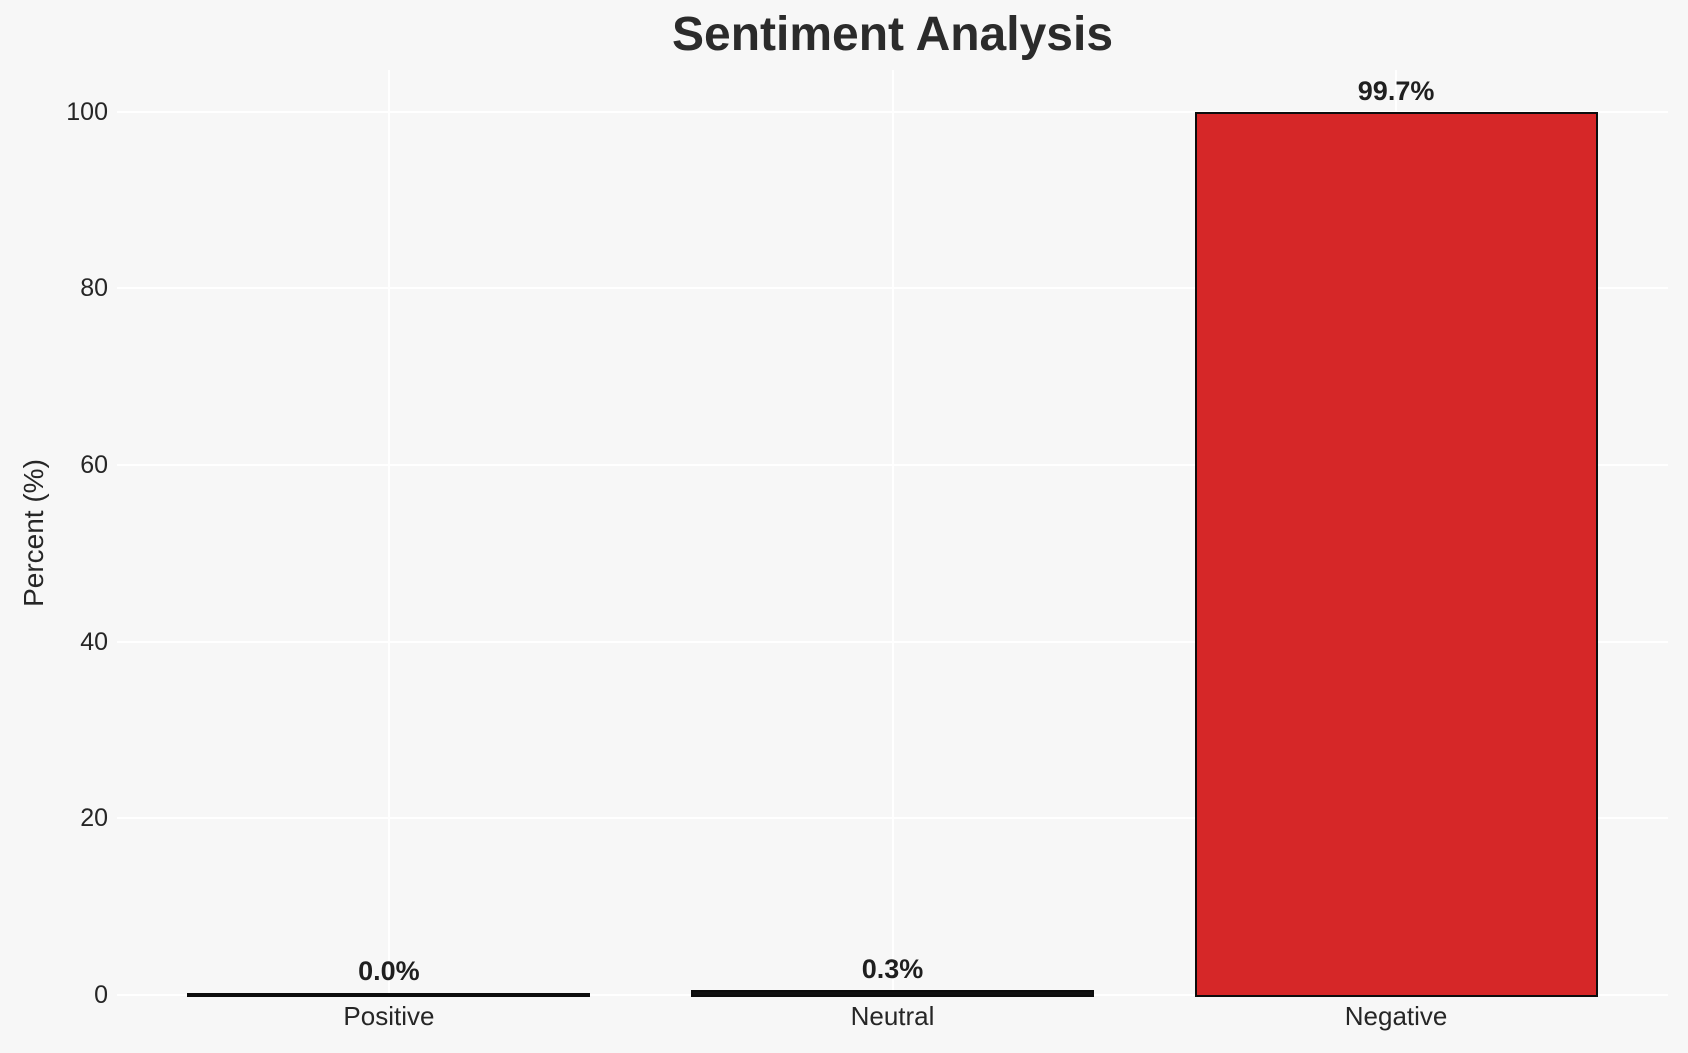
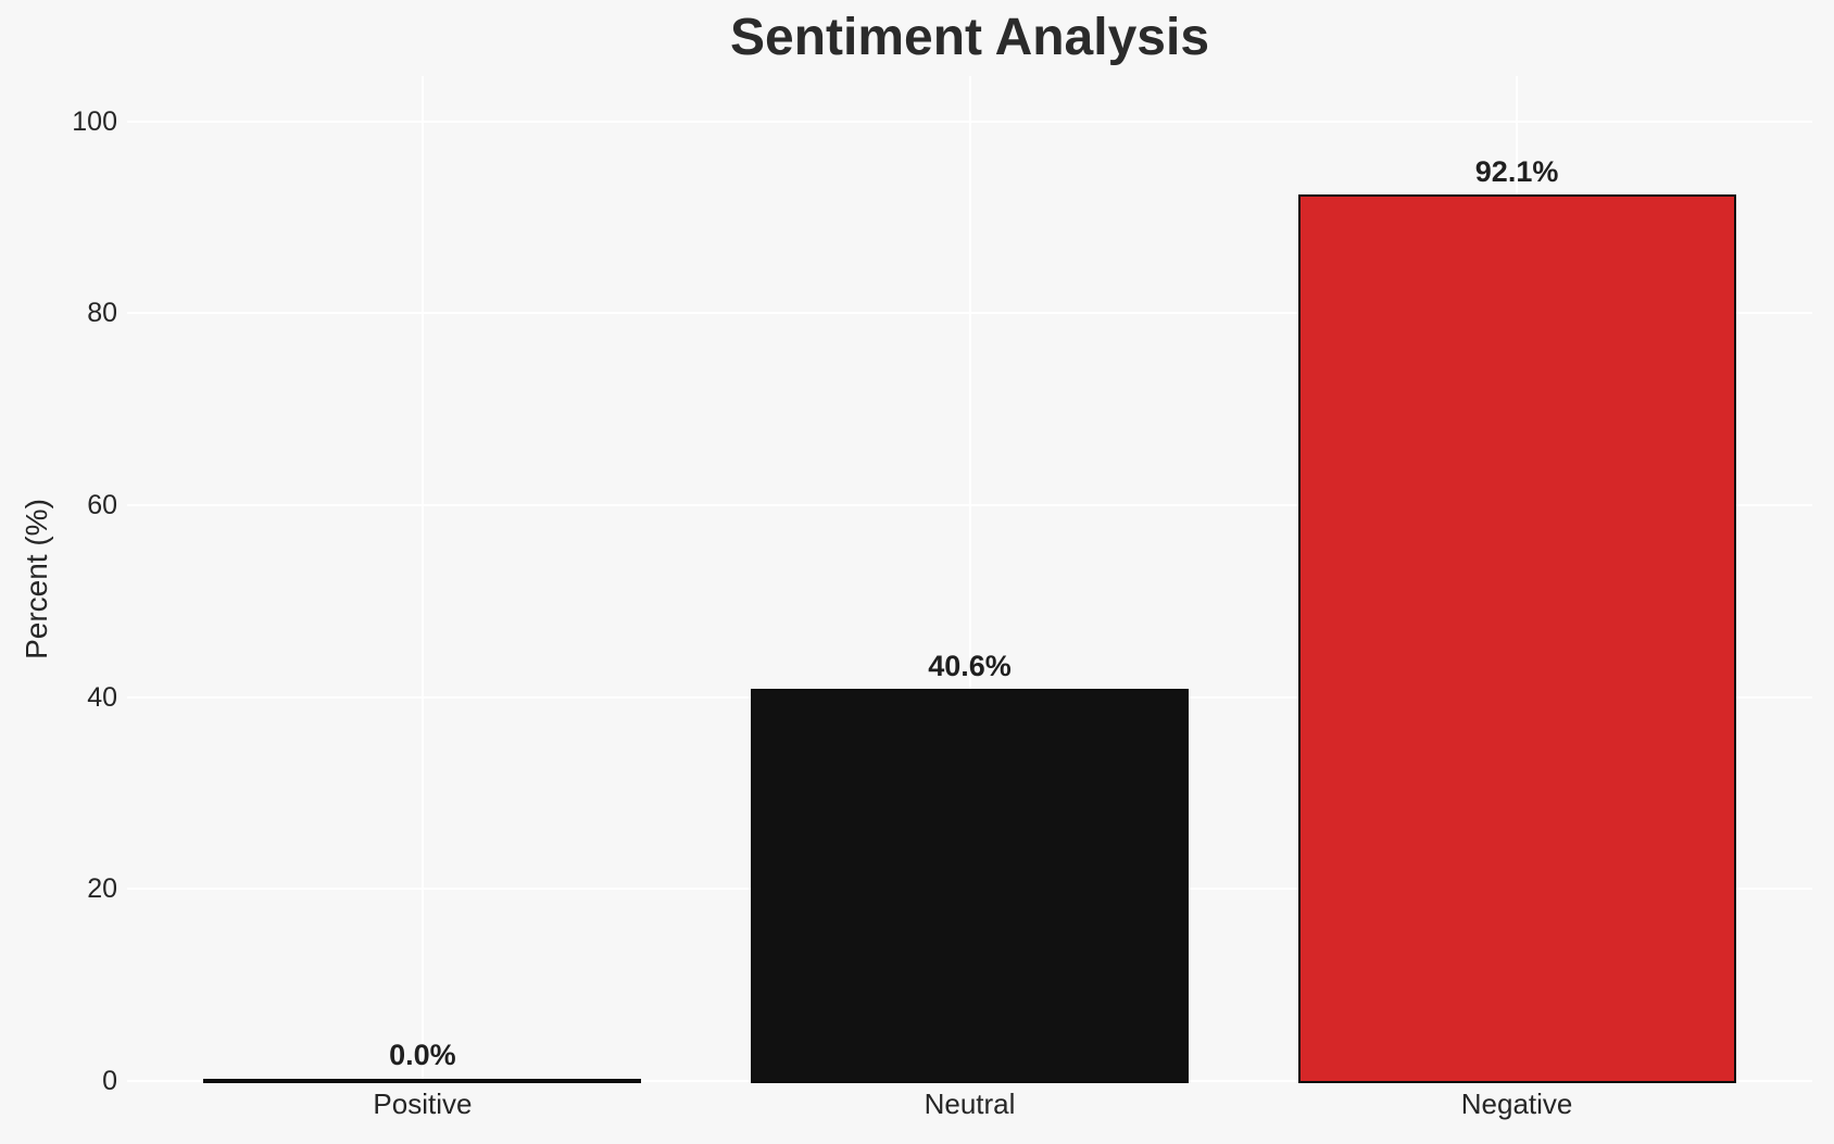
Neutral: 0.3% -> 40.6%
Negative: 99.7% -> 92.1%
